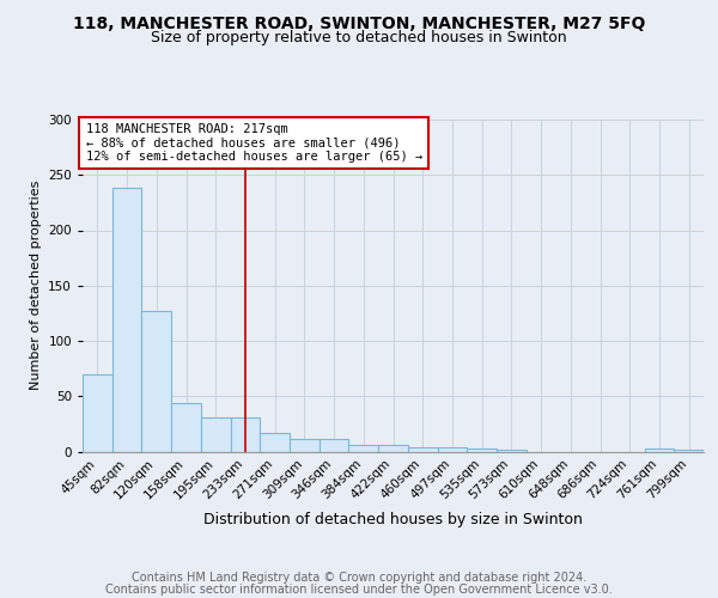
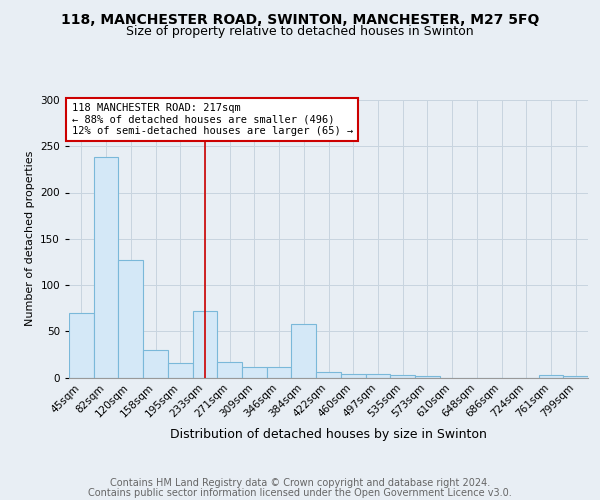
158sqm: 44 -> 30
195sqm: 31 -> 16
233sqm: 31 -> 72
384sqm: 6 -> 58
